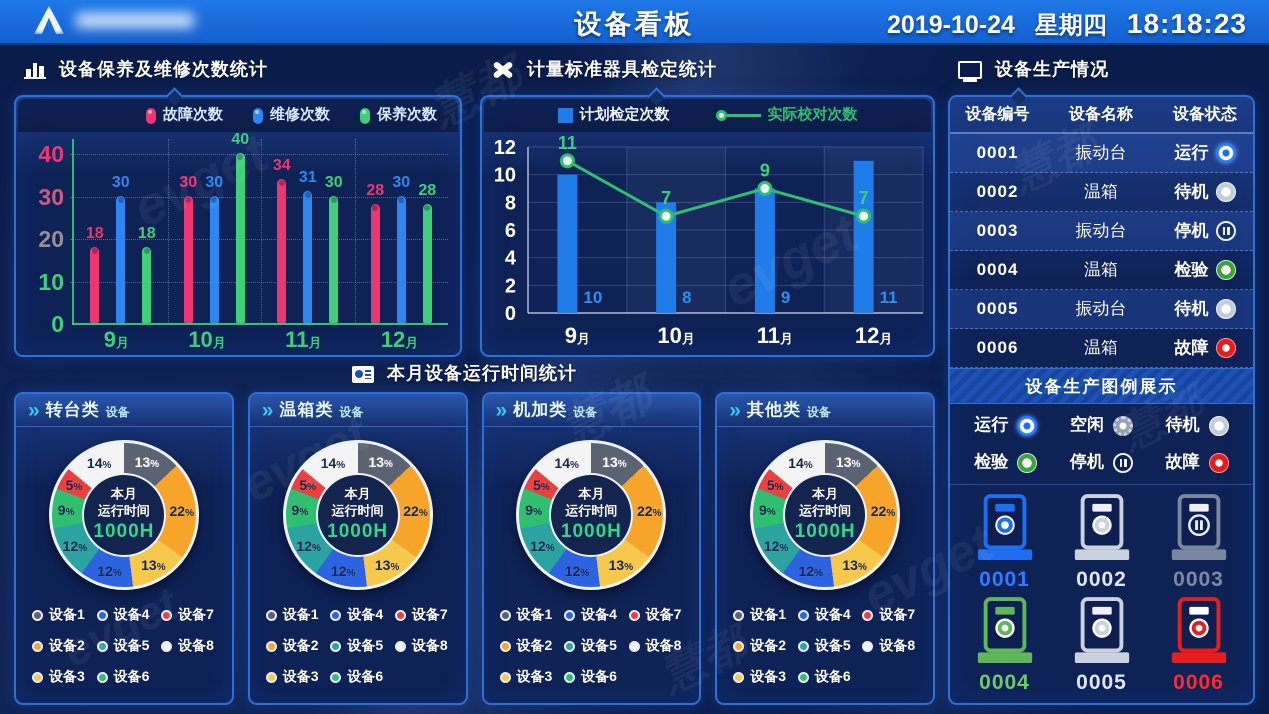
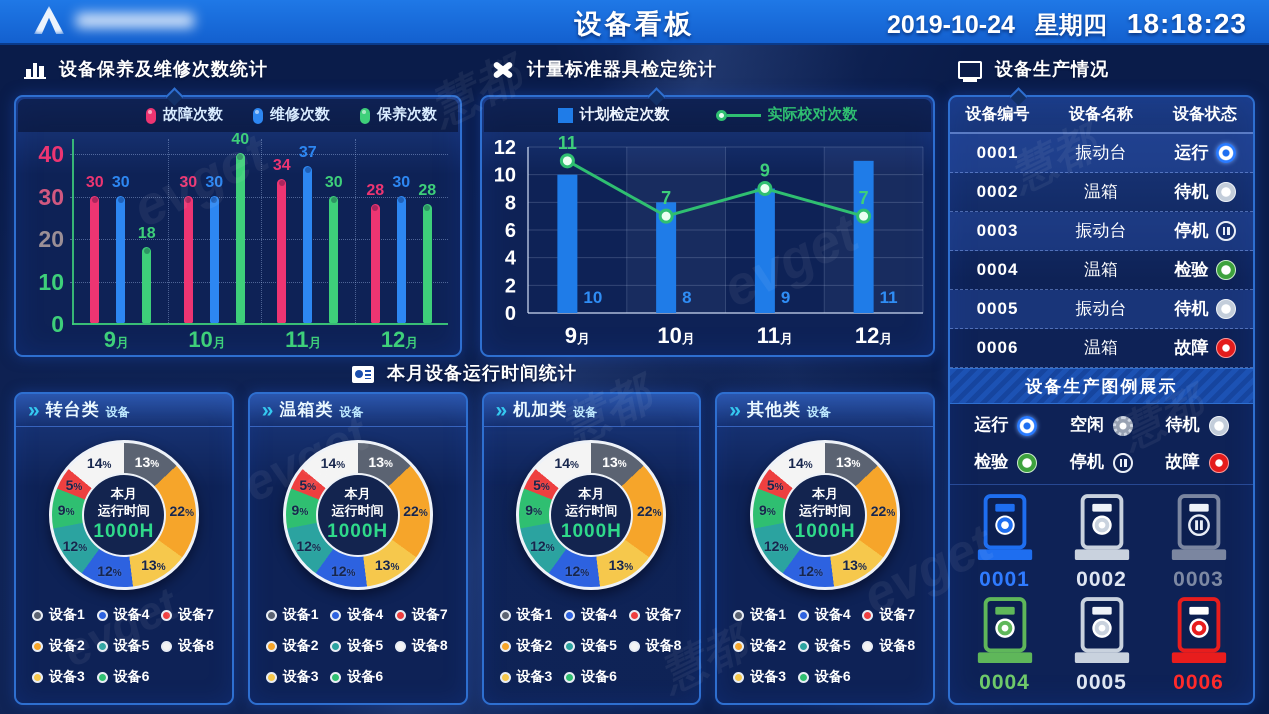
设备保养及维修次数统计/故障次数/9月: 18 -> 30
设备保养及维修次数统计/维修次数/11月: 31 -> 37
